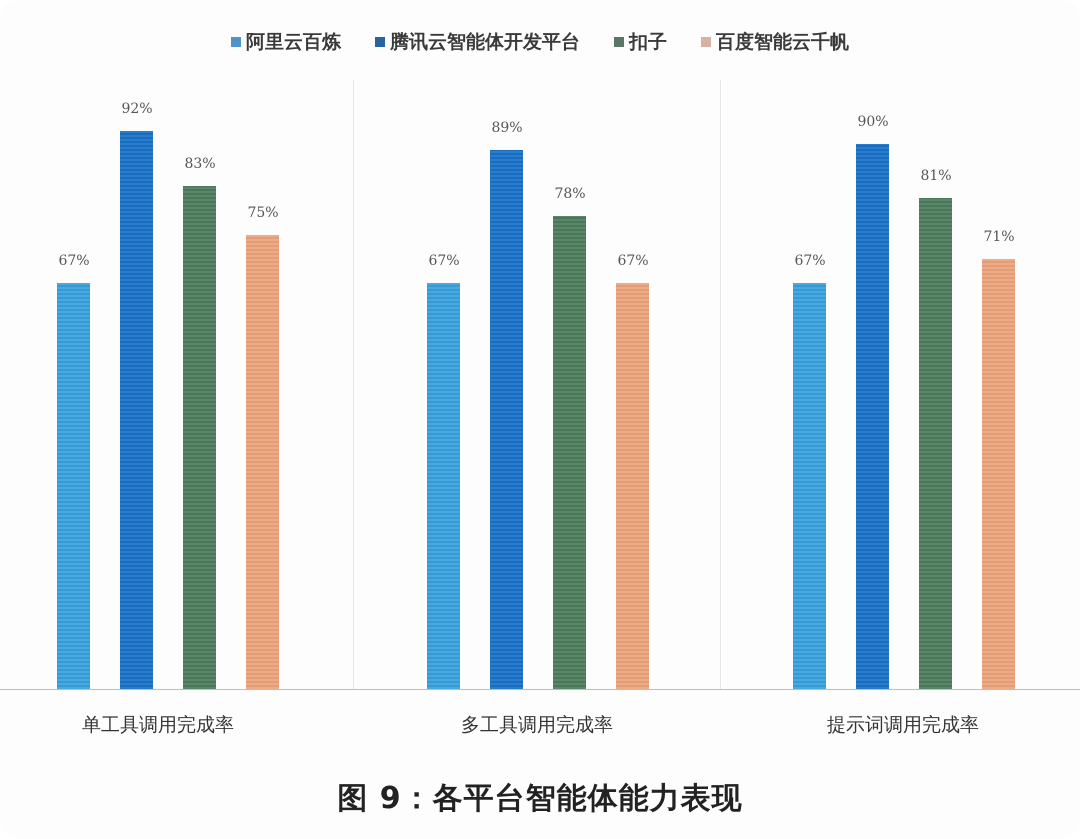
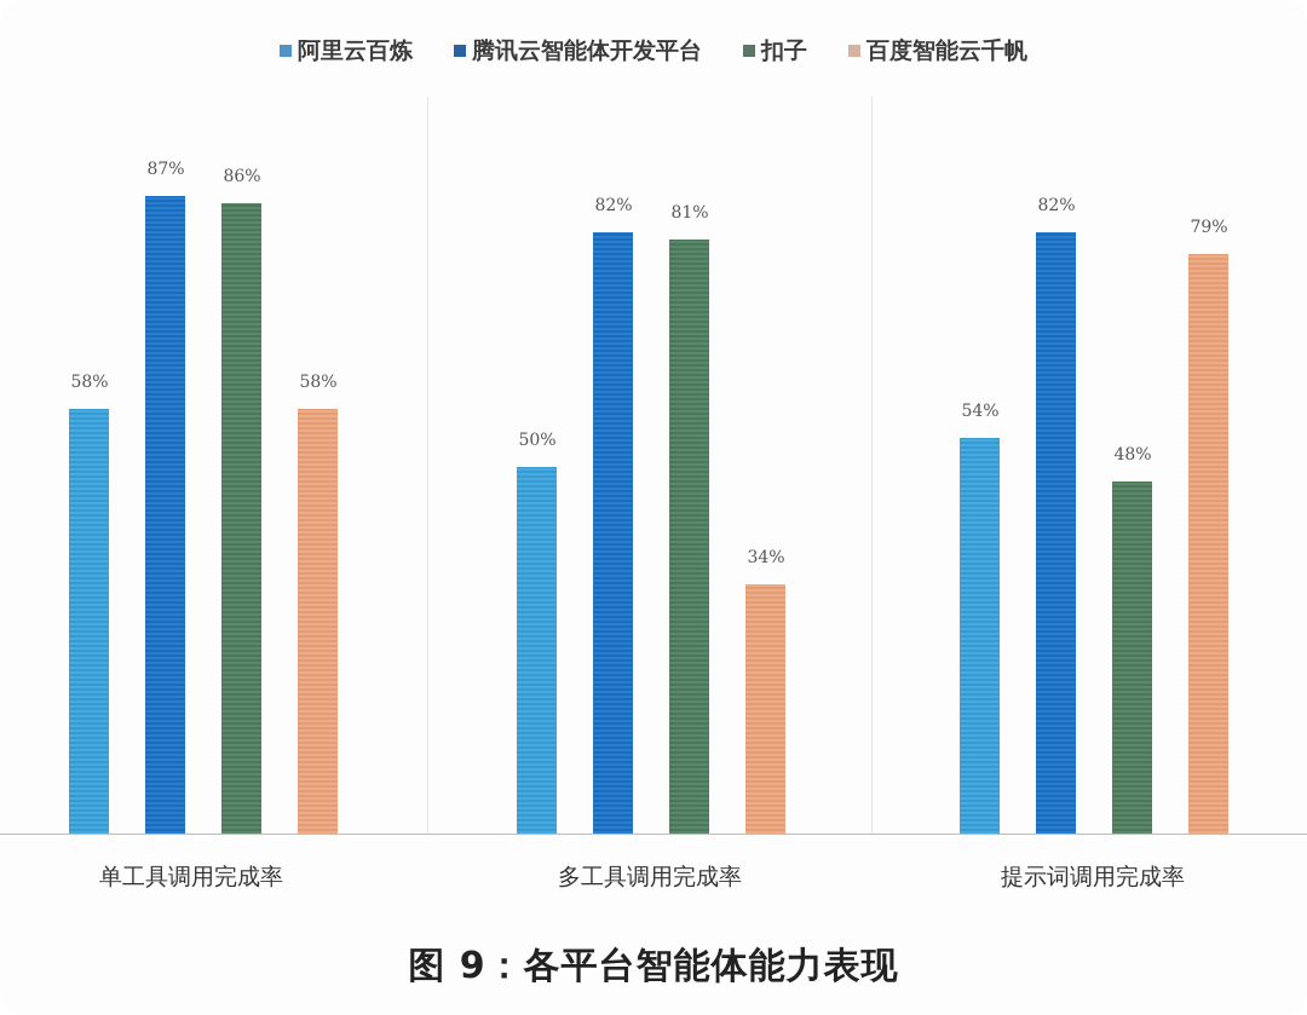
阿里云百炼/单工具调用完成率: 67% -> 58%
腾讯云智能体开发平台/单工具调用完成率: 92% -> 87%
扣子/单工具调用完成率: 83% -> 86%
百度智能云千帆/单工具调用完成率: 75% -> 58%
阿里云百炼/多工具调用完成率: 67% -> 50%
腾讯云智能体开发平台/多工具调用完成率: 89% -> 82%
扣子/多工具调用完成率: 78% -> 81%
百度智能云千帆/多工具调用完成率: 67% -> 34%
阿里云百炼/提示词调用完成率: 67% -> 54%
腾讯云智能体开发平台/提示词调用完成率: 90% -> 82%
扣子/提示词调用完成率: 81% -> 48%
百度智能云千帆/提示词调用完成率: 71% -> 79%
